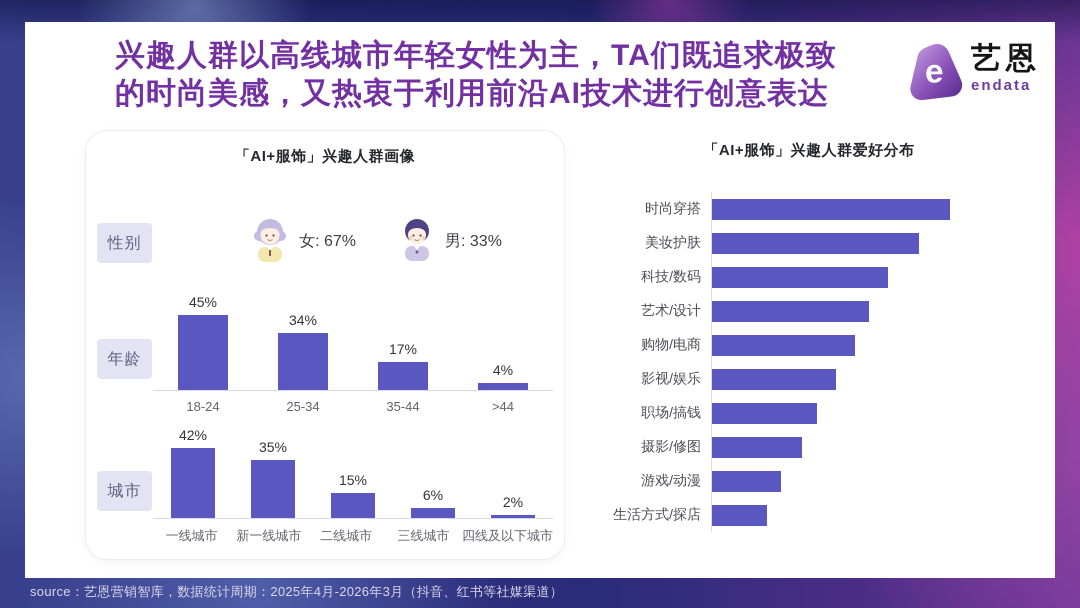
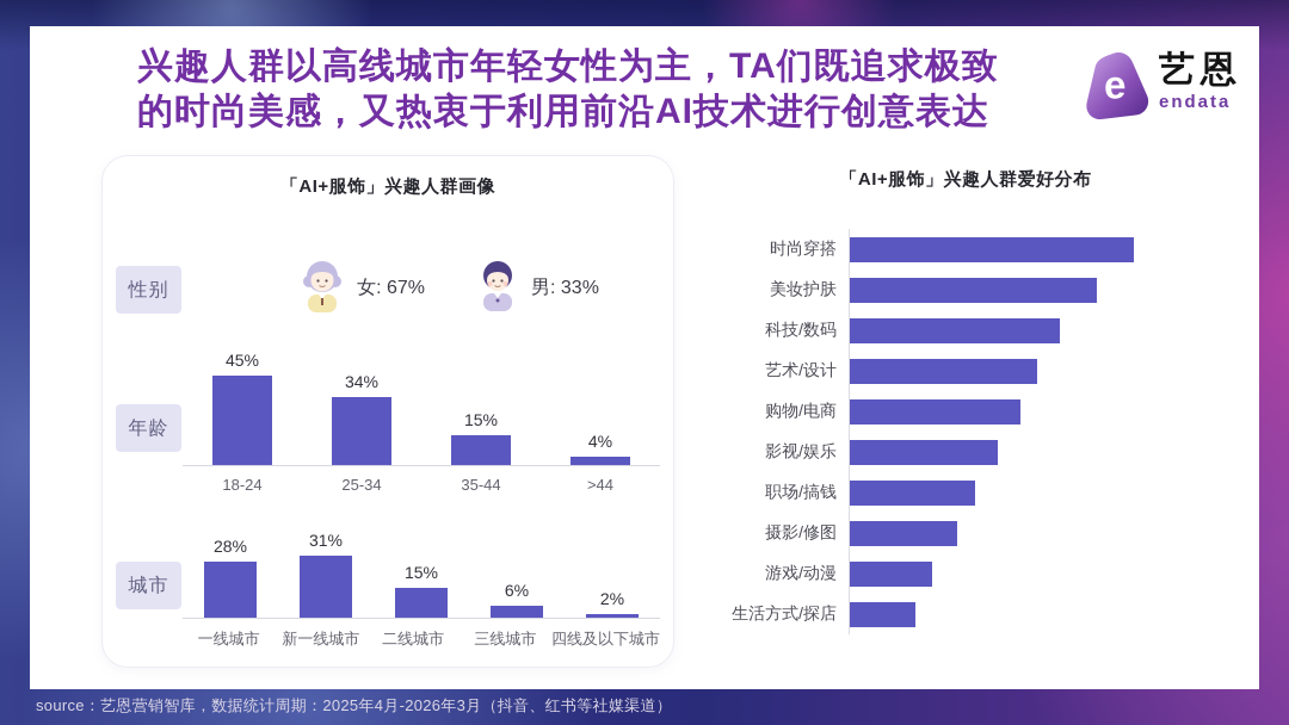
年龄/35-44: 17% -> 15%
城市/一线城市: 42% -> 28%
城市/新一线城市: 35% -> 31%
